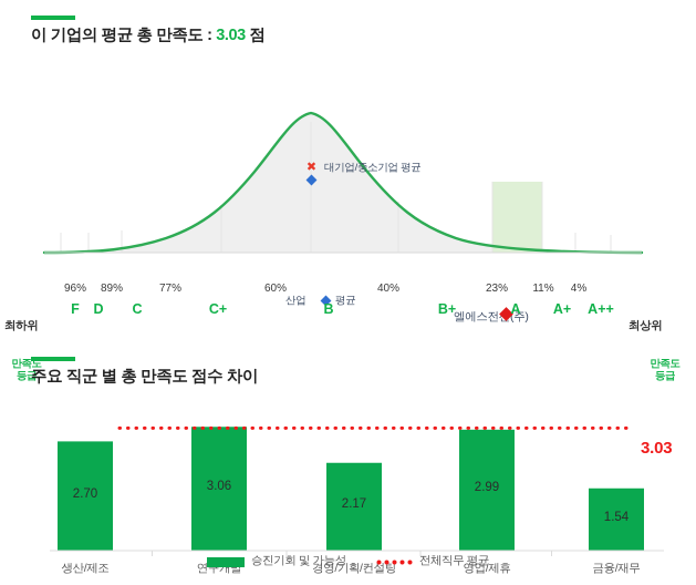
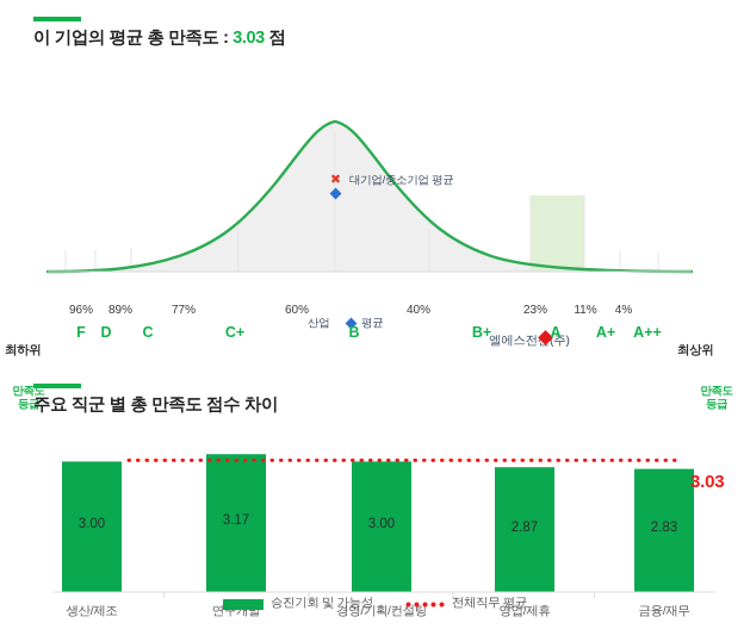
주요 직군 별 총 만족도 점수 차이/생산/제조: 2.70 -> 3.00
주요 직군 별 총 만족도 점수 차이/연구개발: 3.06 -> 3.17
주요 직군 별 총 만족도 점수 차이/경영/기획/컨설팅: 2.17 -> 3.00
주요 직군 별 총 만족도 점수 차이/영업/제휴: 2.99 -> 2.87
주요 직군 별 총 만족도 점수 차이/금융/재무: 1.54 -> 2.83
